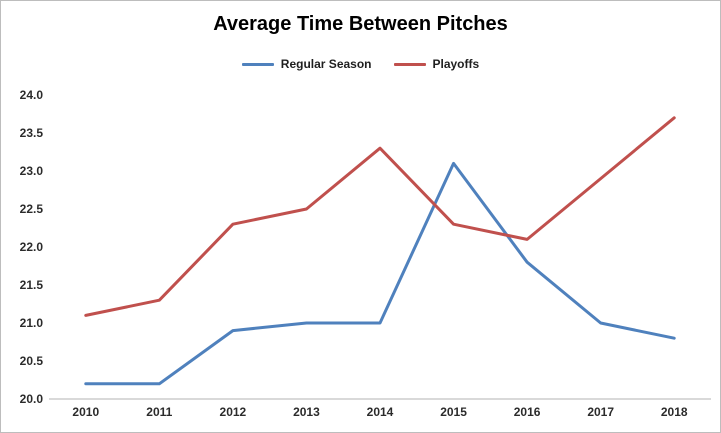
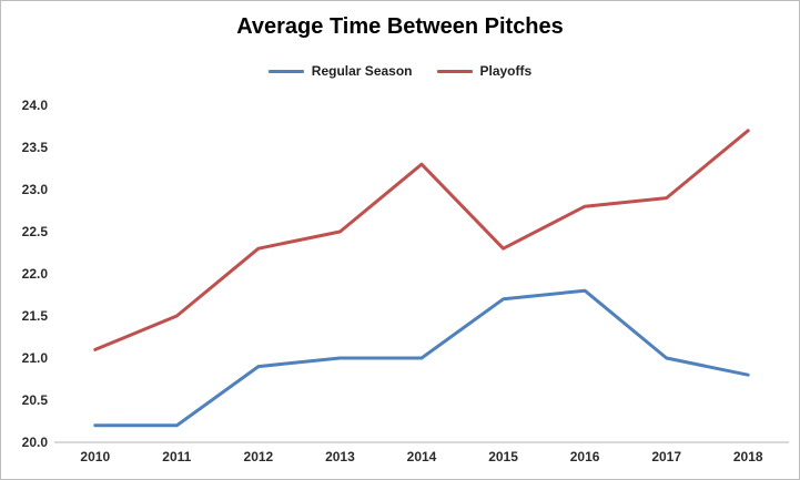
Playoffs/2011: 21.3 -> 21.5
Regular Season/2015: 23.1 -> 21.7
Playoffs/2016: 22.1 -> 22.8
